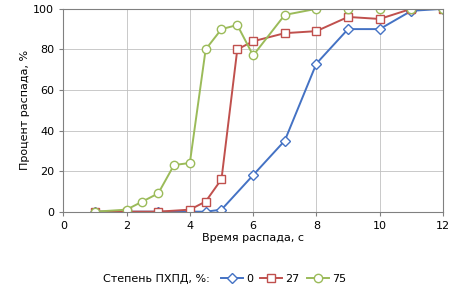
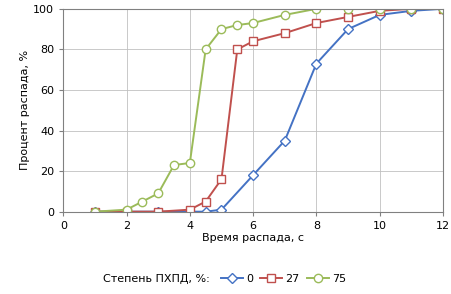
75/6: 77 -> 93
27/8: 89 -> 93
0/10: 90 -> 97
27/10: 95 -> 99
